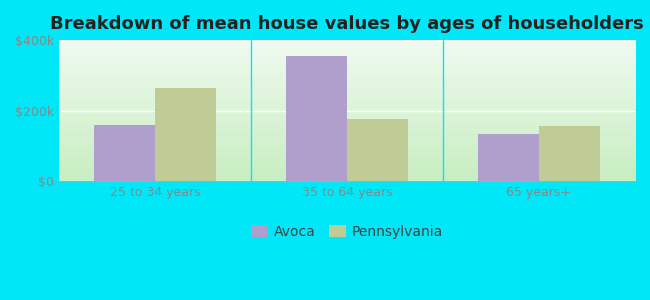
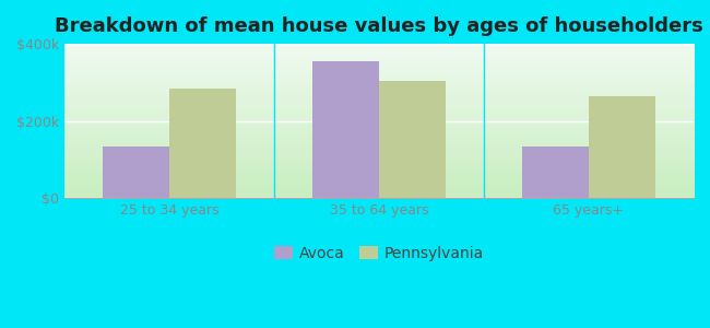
Avoca/25 to 34 years: $160k -> $135k
Pennsylvania/25 to 34 years: $265k -> $285k
Pennsylvania/35 to 64 years: $175k -> $305k
Pennsylvania/65 years+: $155k -> $265k
